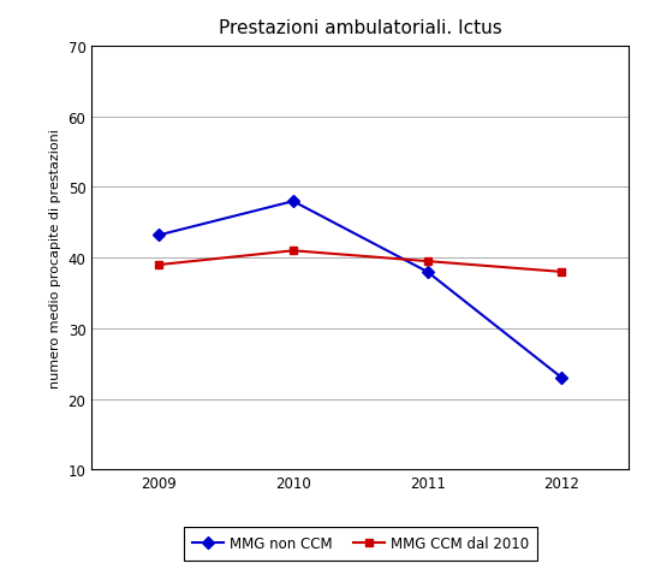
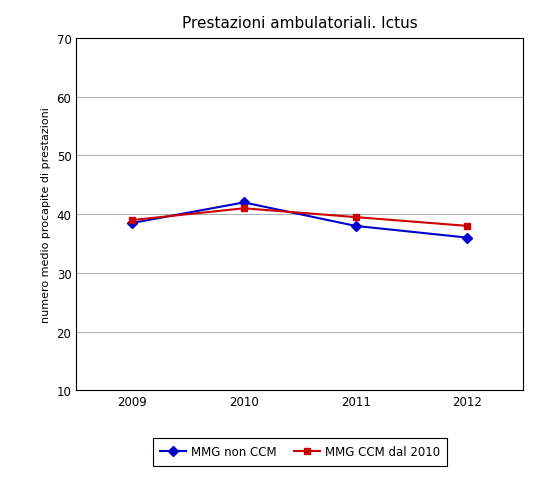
MMG non CCM/2009: 43.2 -> 38.5
MMG non CCM/2010: 48.0 -> 42.0
MMG non CCM/2012: 23.0 -> 36.0
